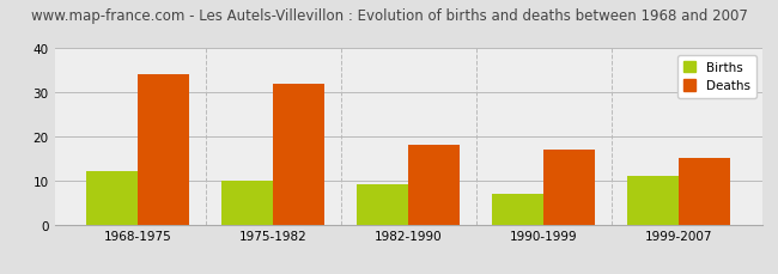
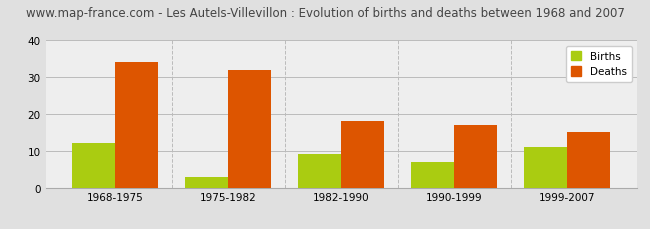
Births/1975-1982: 10 -> 3
